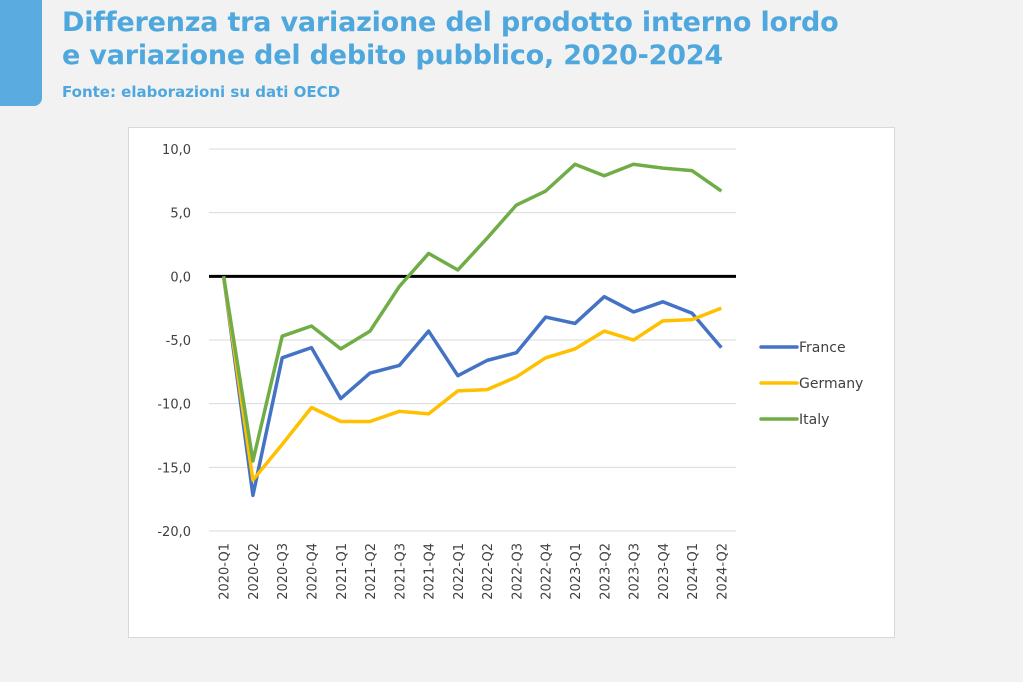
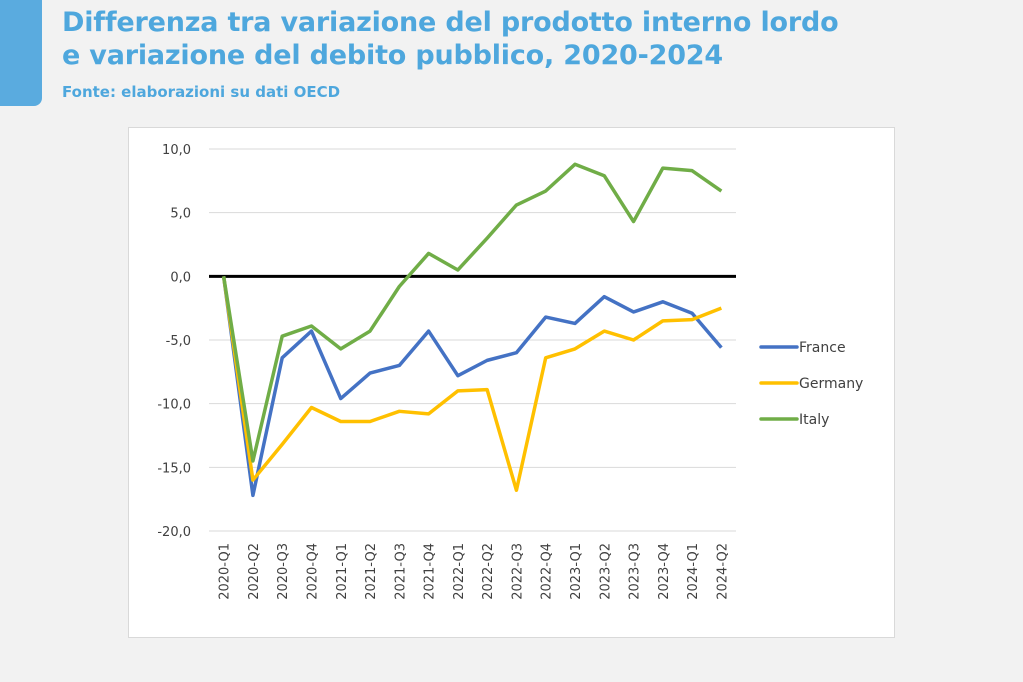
France/2020-Q4: -5,6 -> -4,3
Germany/2022-Q3: -7,9 -> -16,8
Italy/2023-Q3: 8,8 -> 4,3
